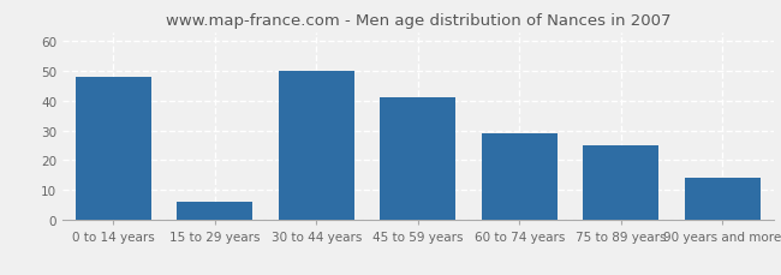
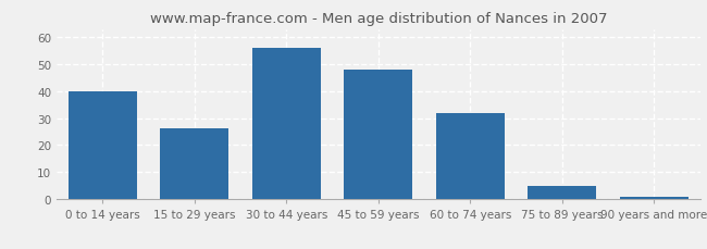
0 to 14 years: 48 -> 40
15 to 29 years: 6 -> 26
30 to 44 years: 50 -> 56
45 to 59 years: 41 -> 48
60 to 74 years: 29 -> 32
75 to 89 years: 25 -> 5
90 years and more: 14 -> 1
